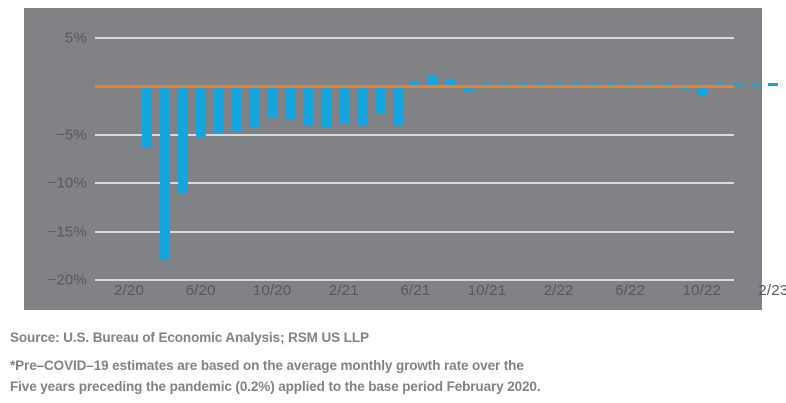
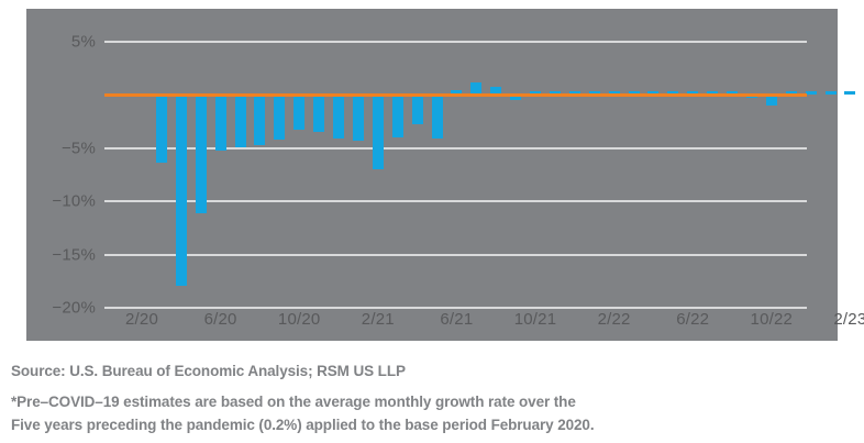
2/21: -4% -> -7%
